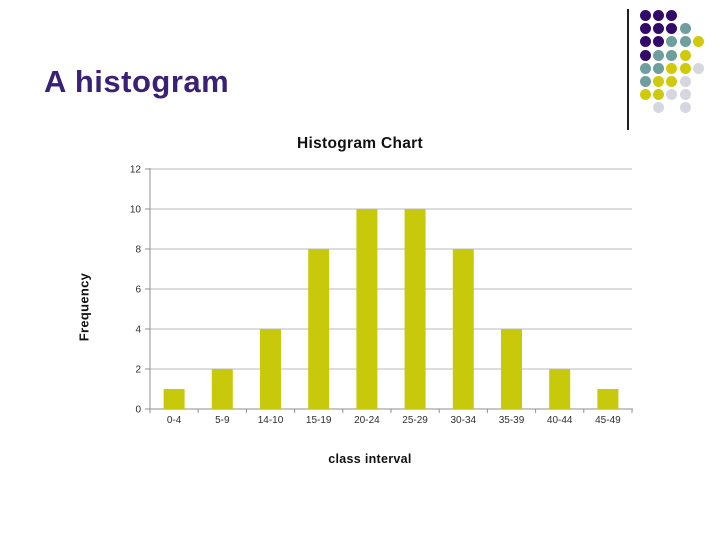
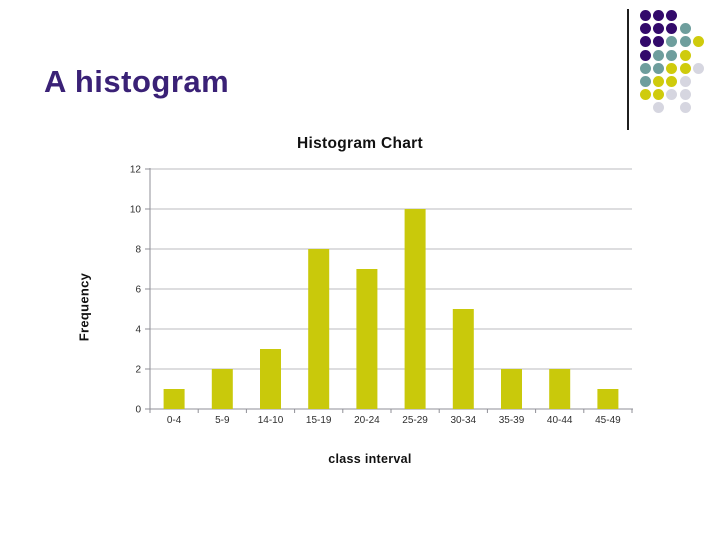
14-10: 4 -> 3
20-24: 10 -> 7
30-34: 8 -> 5
35-39: 4 -> 2
